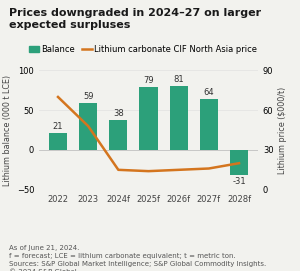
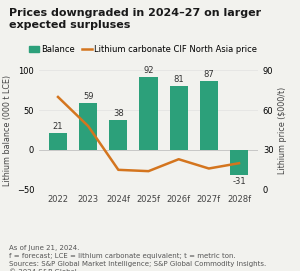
Balance/2025f: 79 -> 92
Lithium carbonate CIF North Asia price/2026f: 15 -> 23
Balance/2027f: 64 -> 87
